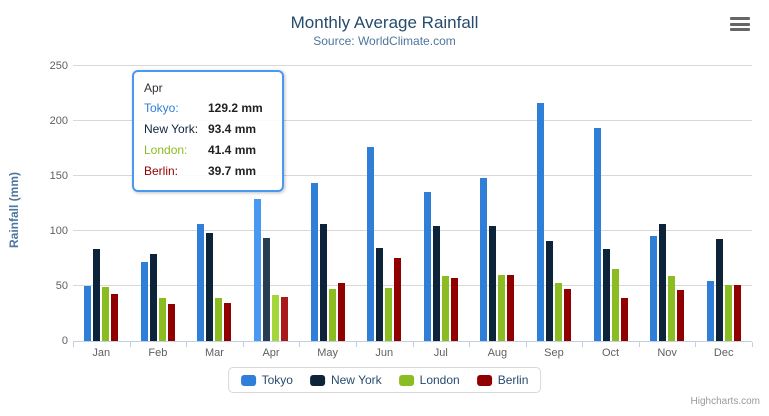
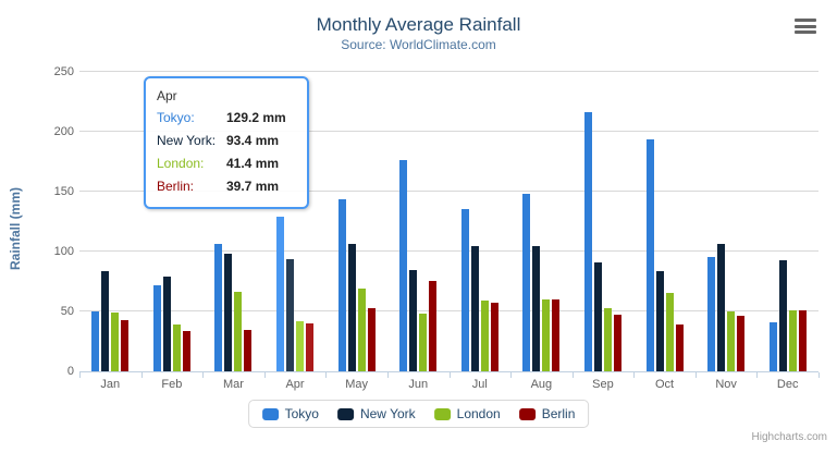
London/Mar: 39 -> 66
London/May: 47 -> 69
London/Nov: 59 -> 50
Tokyo/Dec: 54 -> 41
